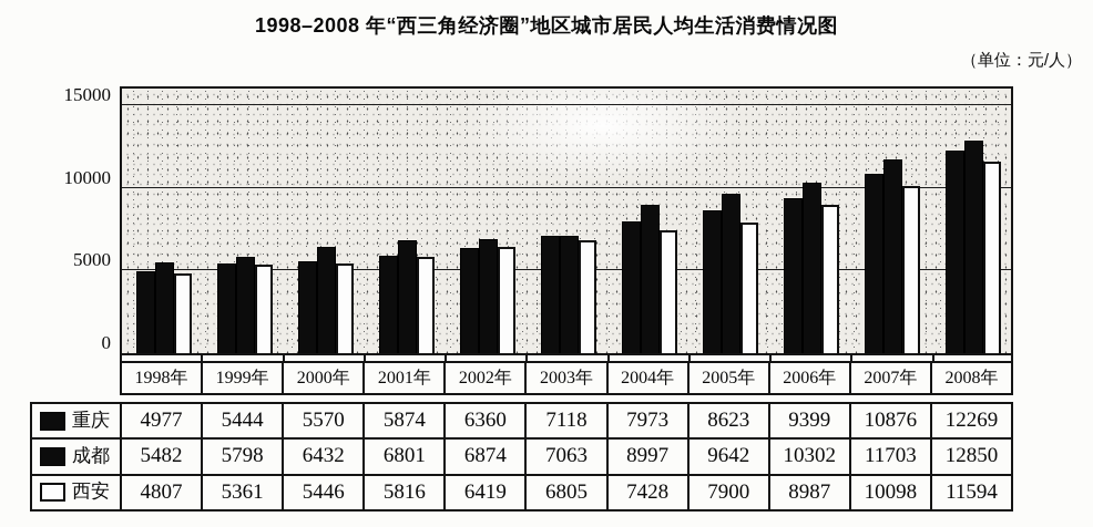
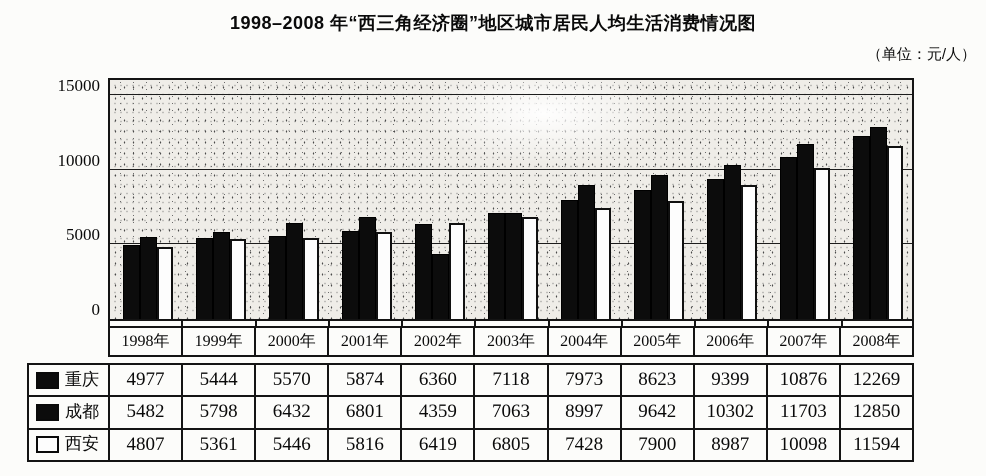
成都/2002年: 6874 -> 4359
